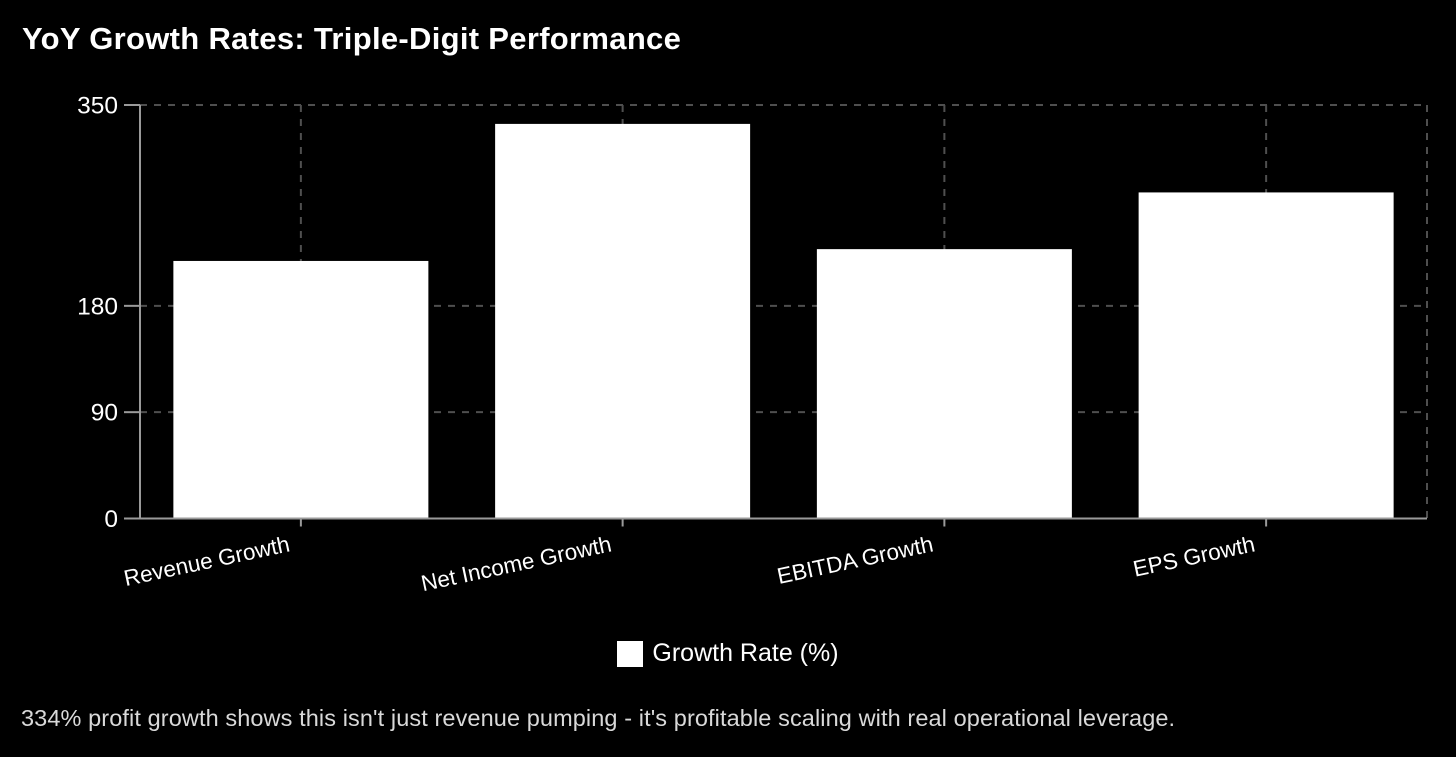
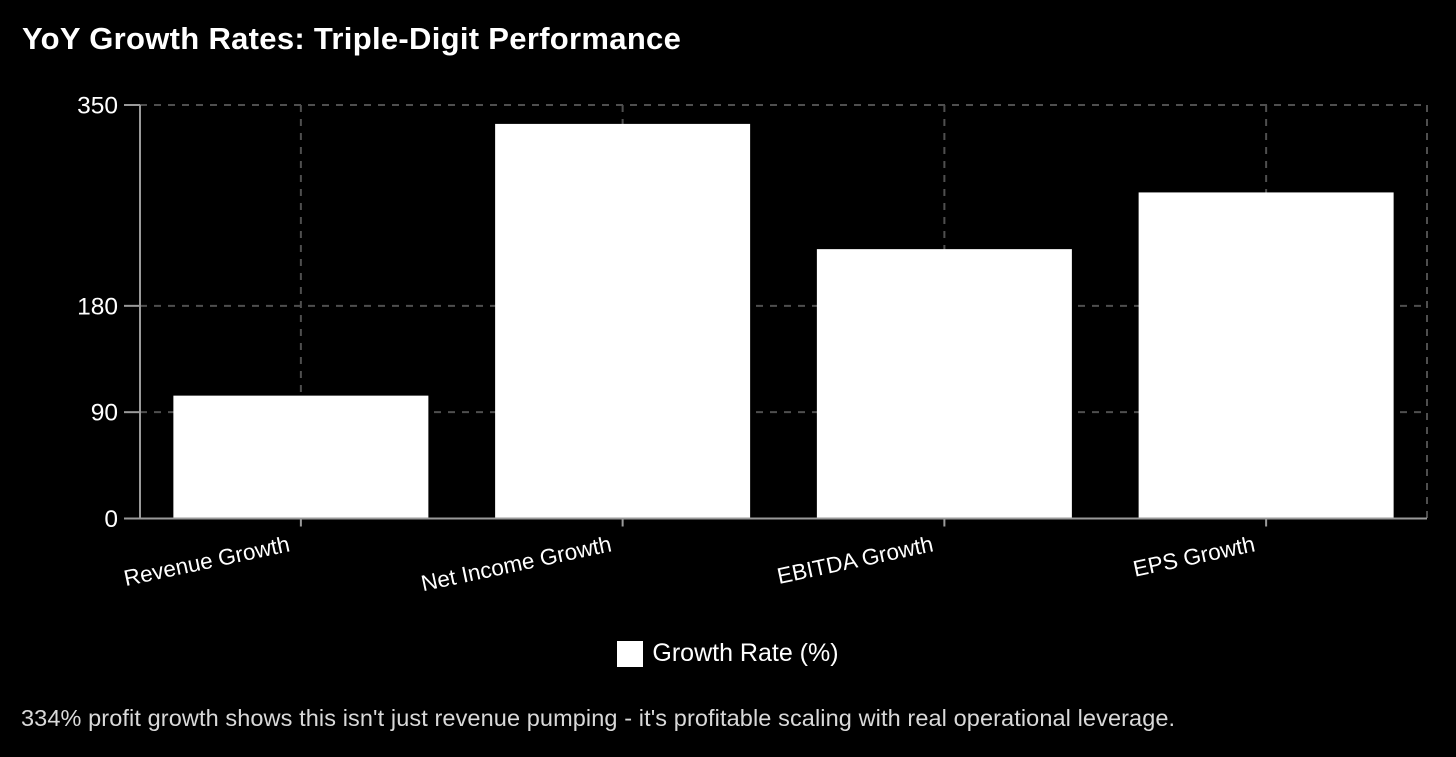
Revenue Growth: 218 -> 104
